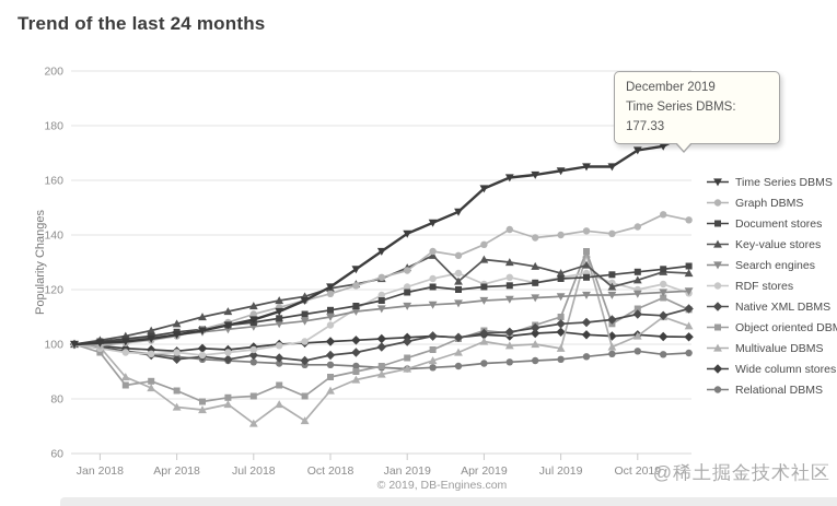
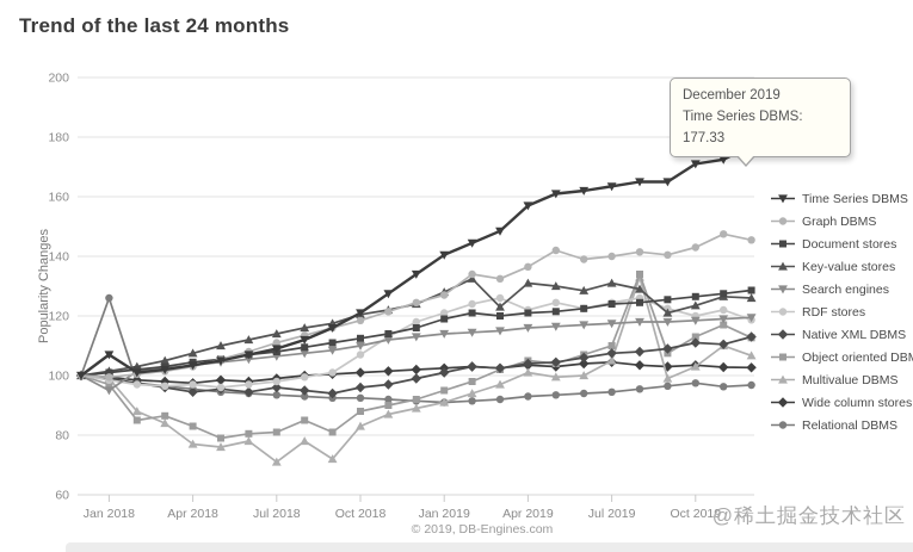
Time Series DBMS/Jan 2018: 100 -> 107
Search engines/Jan 2018: 100 -> 95
Relational DBMS/Jan 2018: 98 -> 126
Key-value stores/Jul 2019: 126 -> 131
Multivalue DBMS/Jul 2019: 98 -> 105
